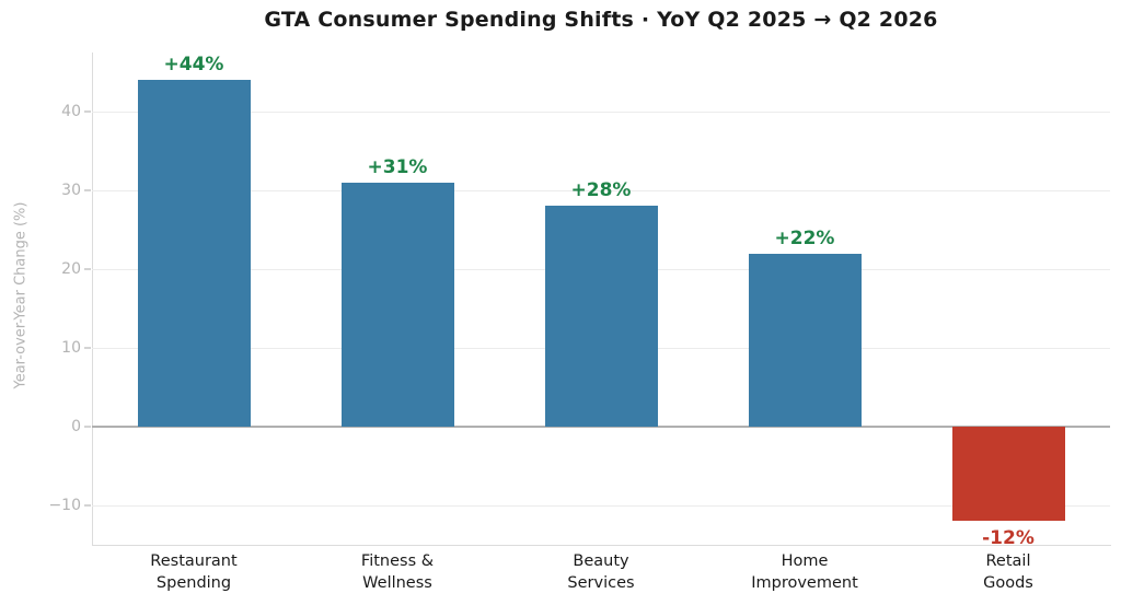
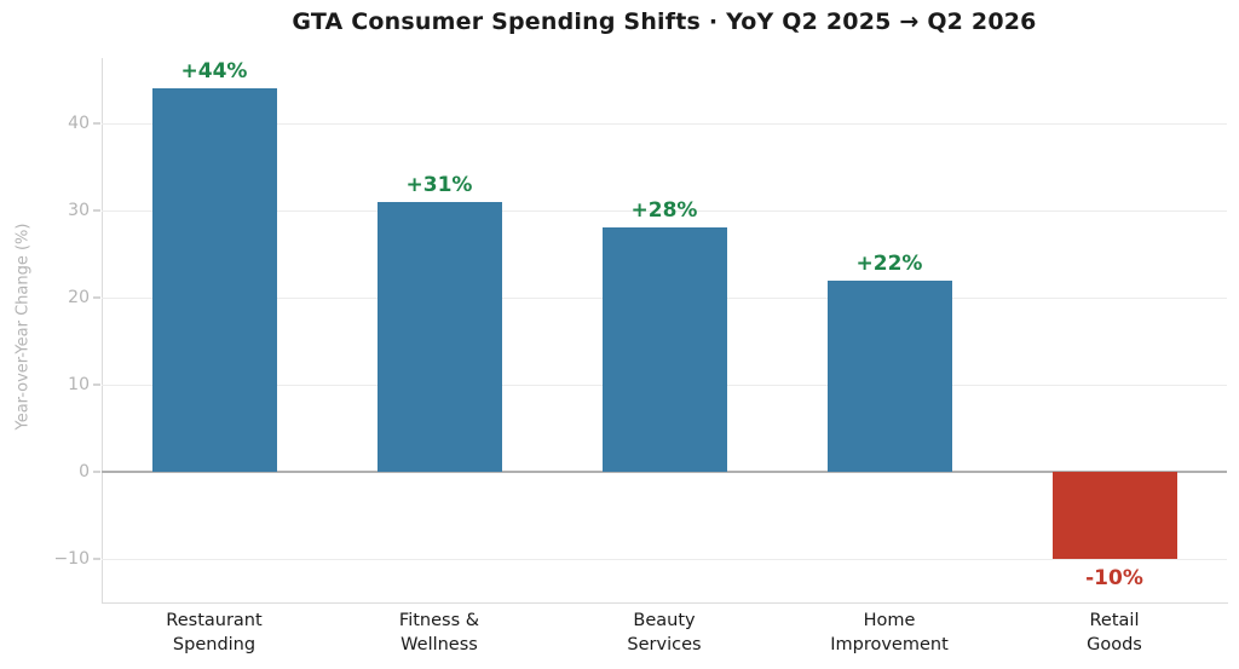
Retail Goods: -12% -> -10%
